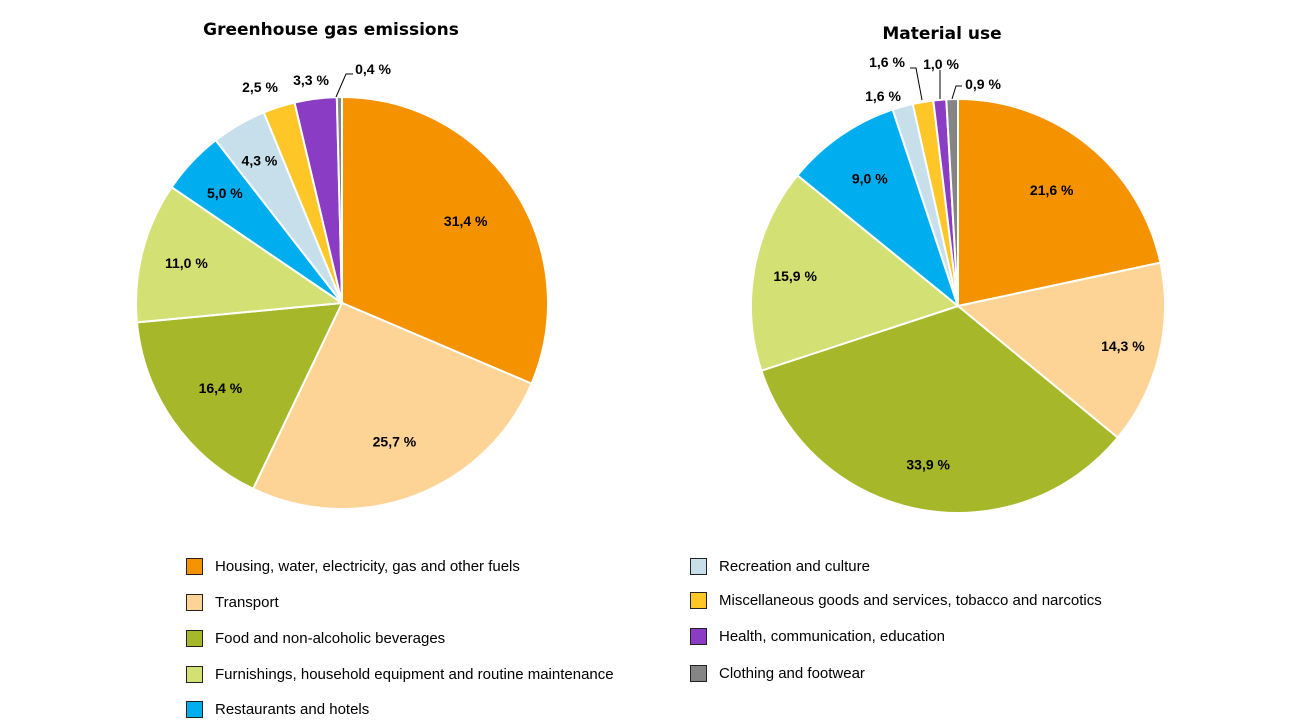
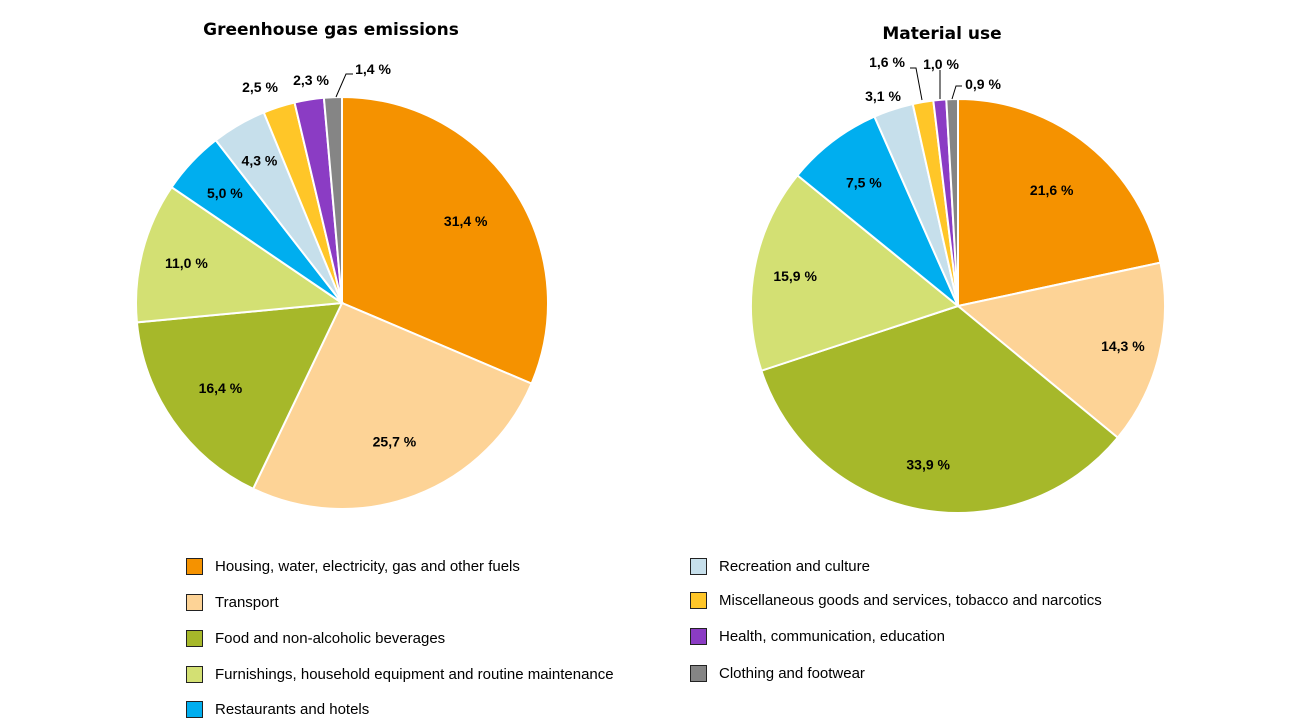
Greenhouse gas emissions/Health, communication, education: 3,3 -> 2,3
Greenhouse gas emissions/Clothing and footwear: 0,4 -> 1,4
Material use/Restaurants and hotels: 9,0 -> 7,5
Material use/Recreation and culture: 1,6 -> 3,1
